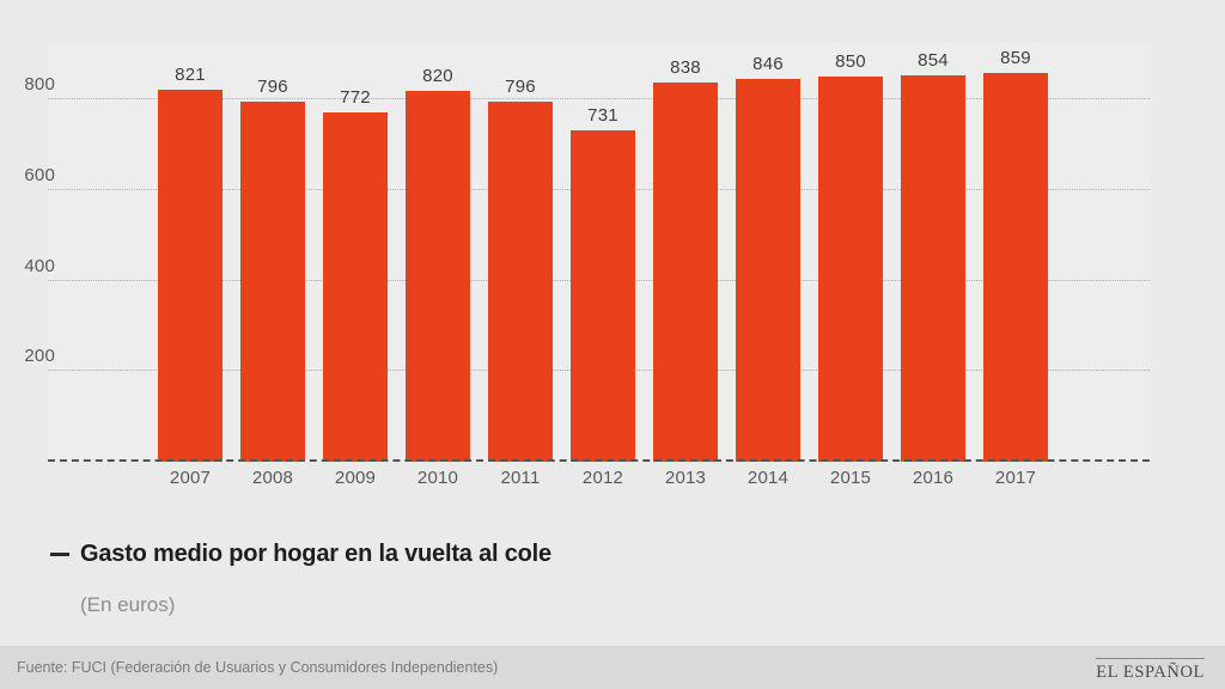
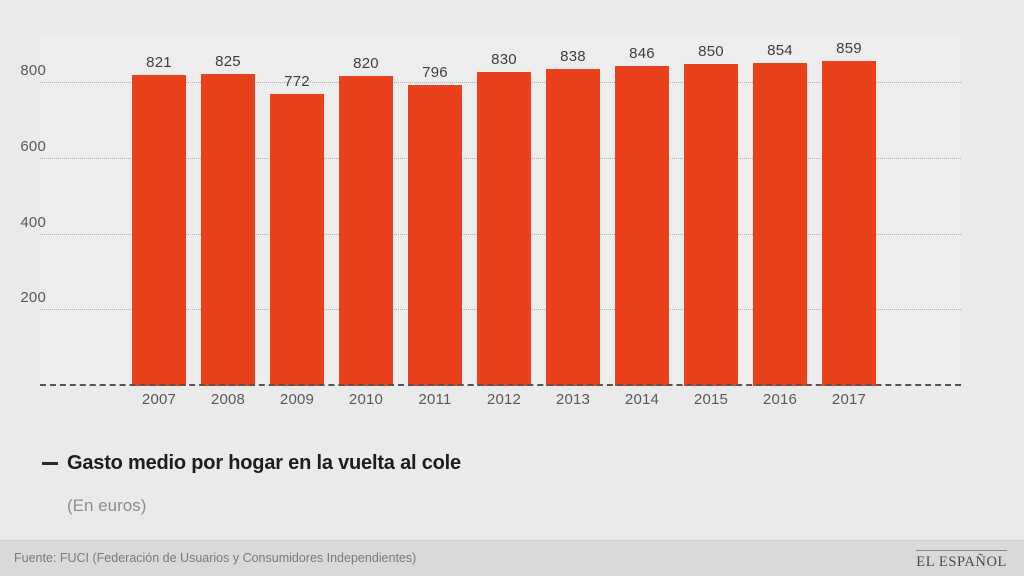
2008: 796 -> 825
2012: 731 -> 830
